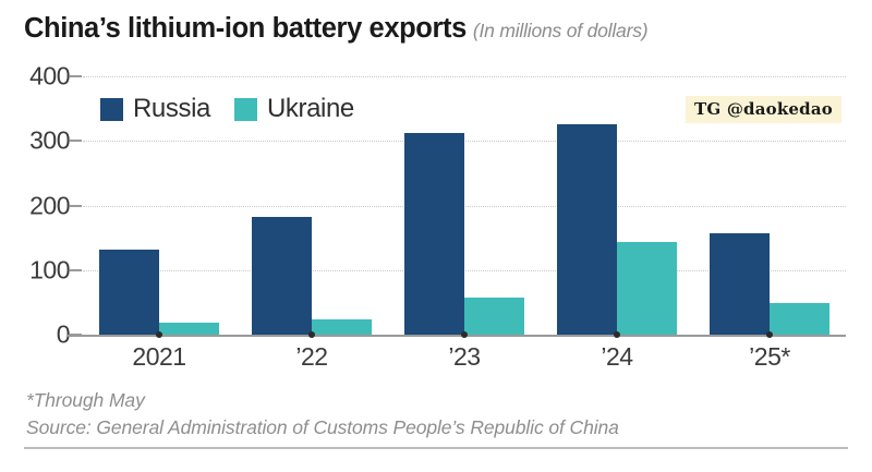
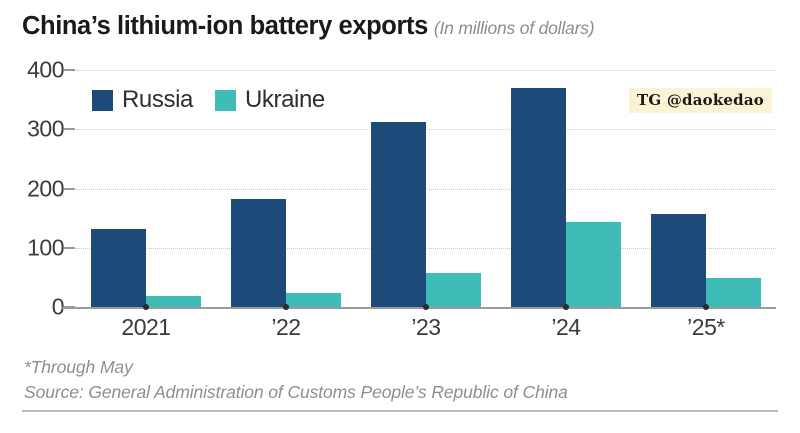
Russia/’24: 320 -> 370
